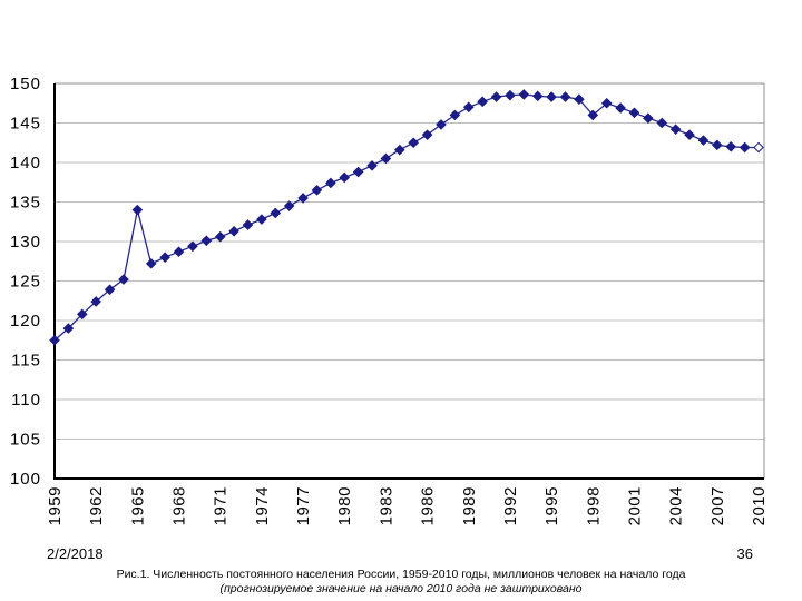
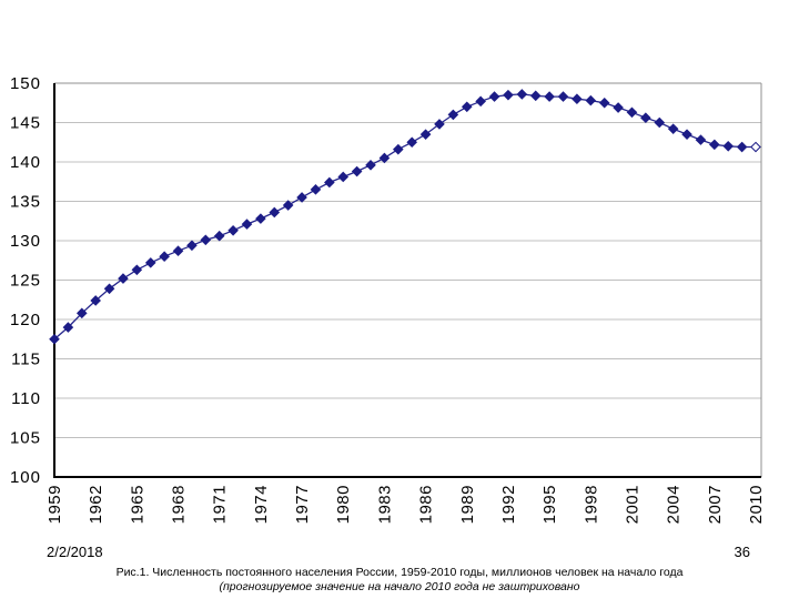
1965: 134 -> 126
1998: 146 -> 148
